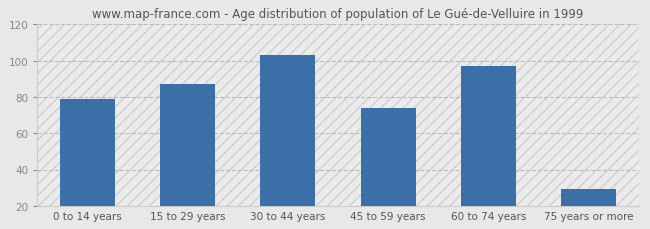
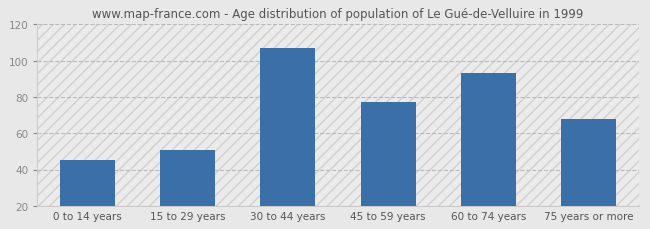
0 to 14 years: 79 -> 45
15 to 29 years: 87 -> 51
30 to 44 years: 103 -> 107
45 to 59 years: 74 -> 77
60 to 74 years: 97 -> 93
75 years or more: 29 -> 68
